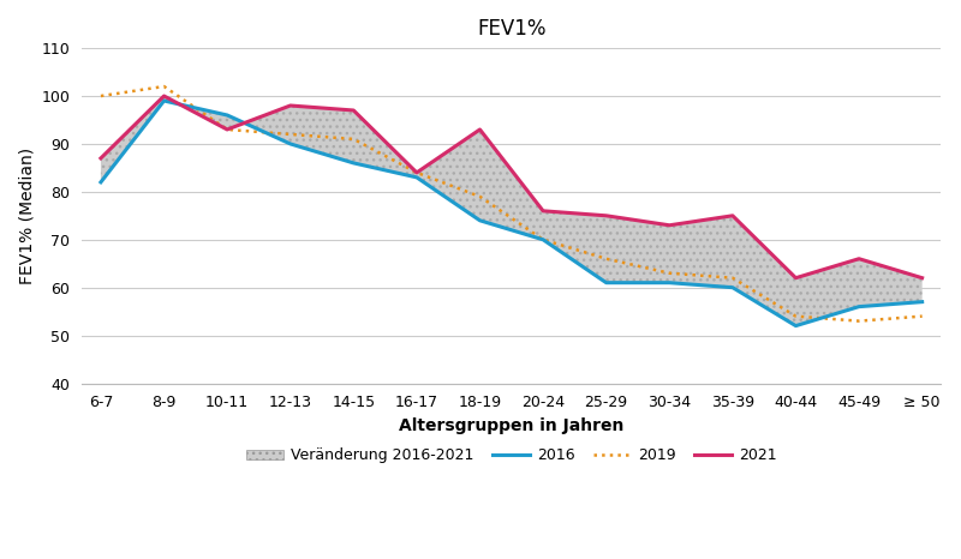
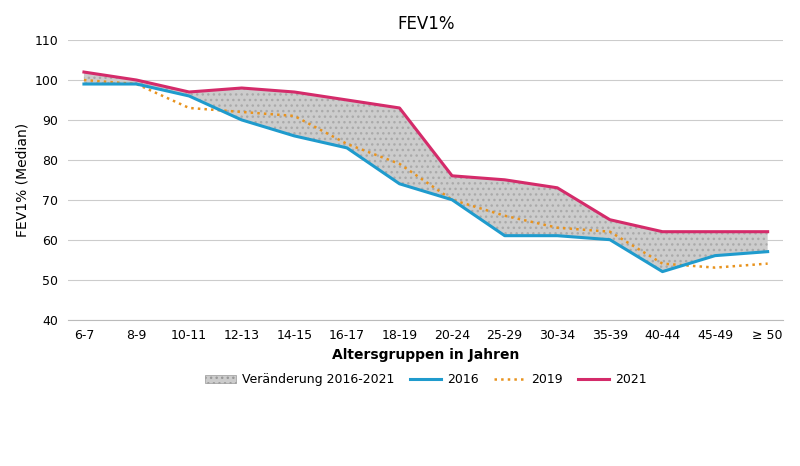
2016/6-7: 82 -> 99
2021/6-7: 87 -> 102
2019/8-9: 102 -> 99
2021/10-11: 93 -> 97
2021/16-17: 84 -> 95
2021/35-39: 75 -> 65
2021/45-49: 66 -> 62
